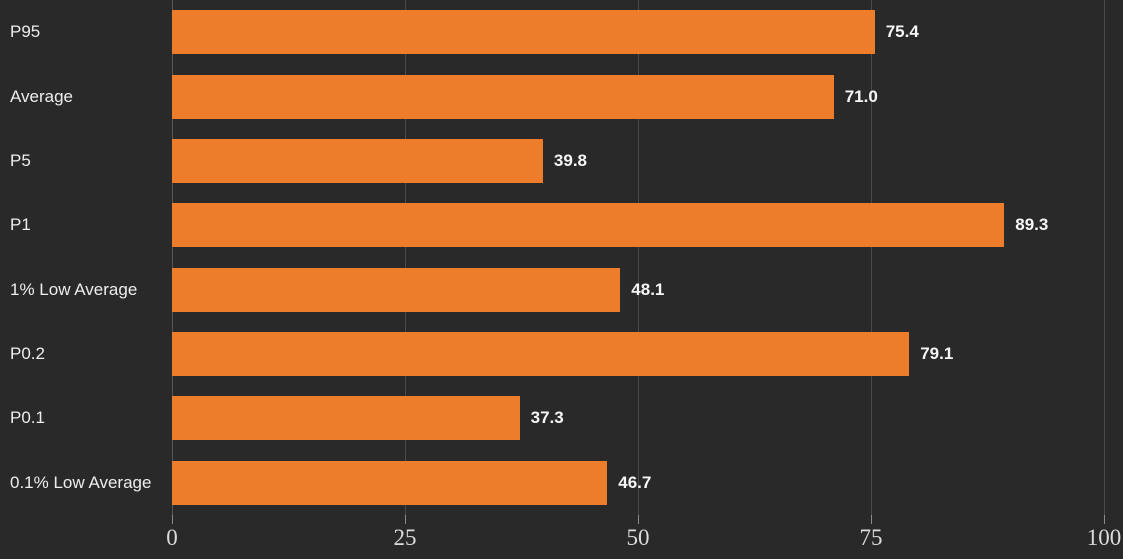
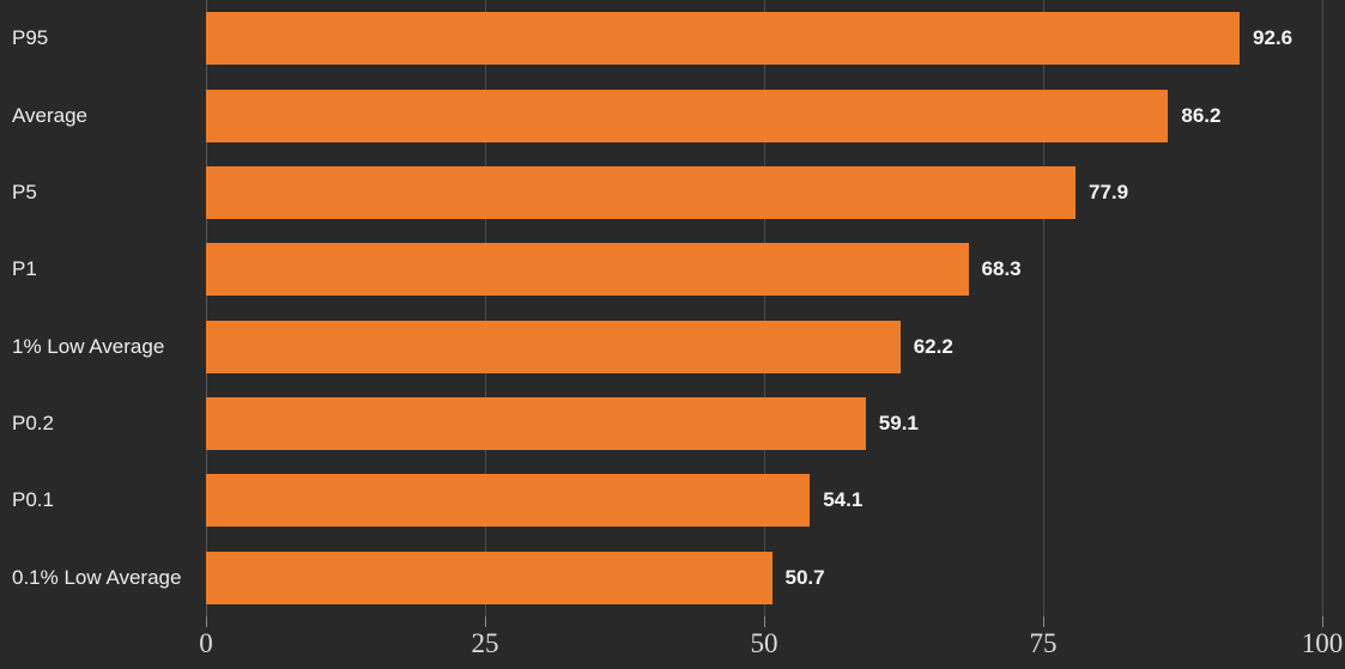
P95: 75.4 -> 92.6
Average: 71.0 -> 86.2
P5: 39.8 -> 77.9
P1: 89.3 -> 68.3
1% Low Average: 48.1 -> 62.2
P0.2: 79.1 -> 59.1
P0.1: 37.3 -> 54.1
0.1% Low Average: 46.7 -> 50.7
